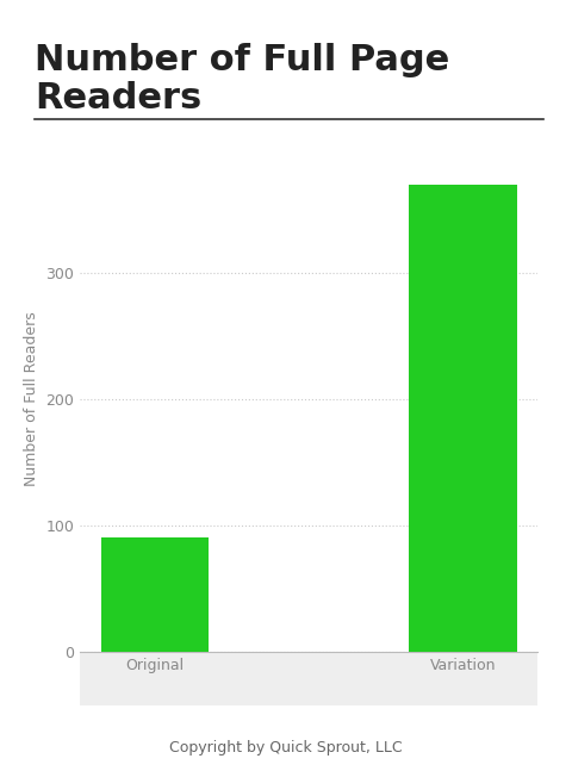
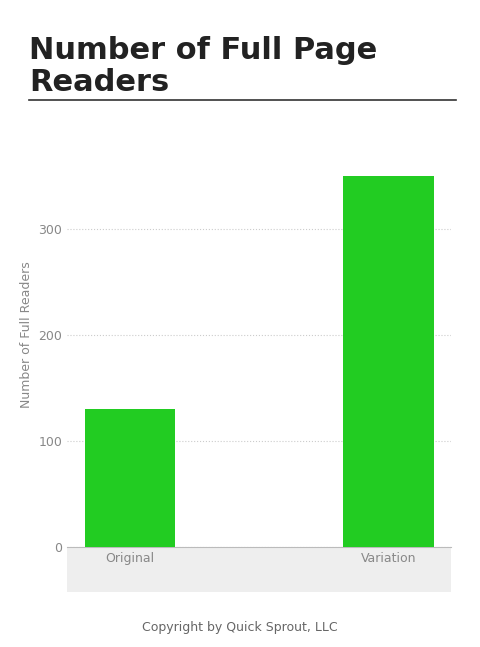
Original: 90 -> 130
Variation: 370 -> 350
